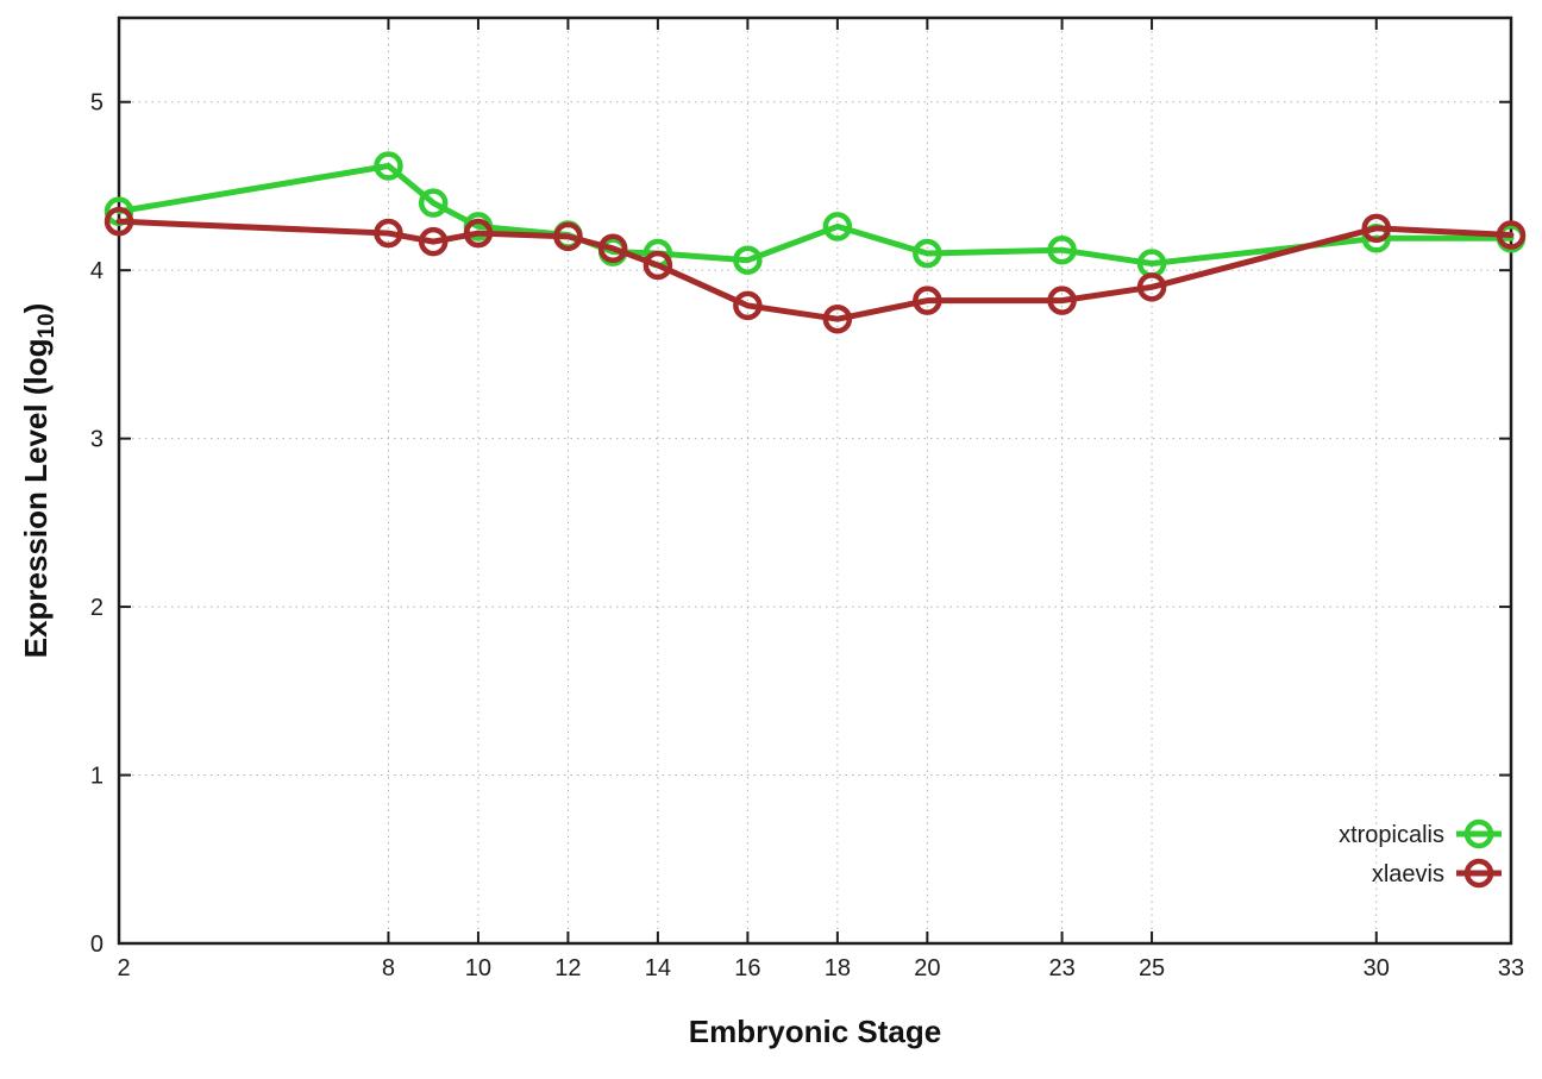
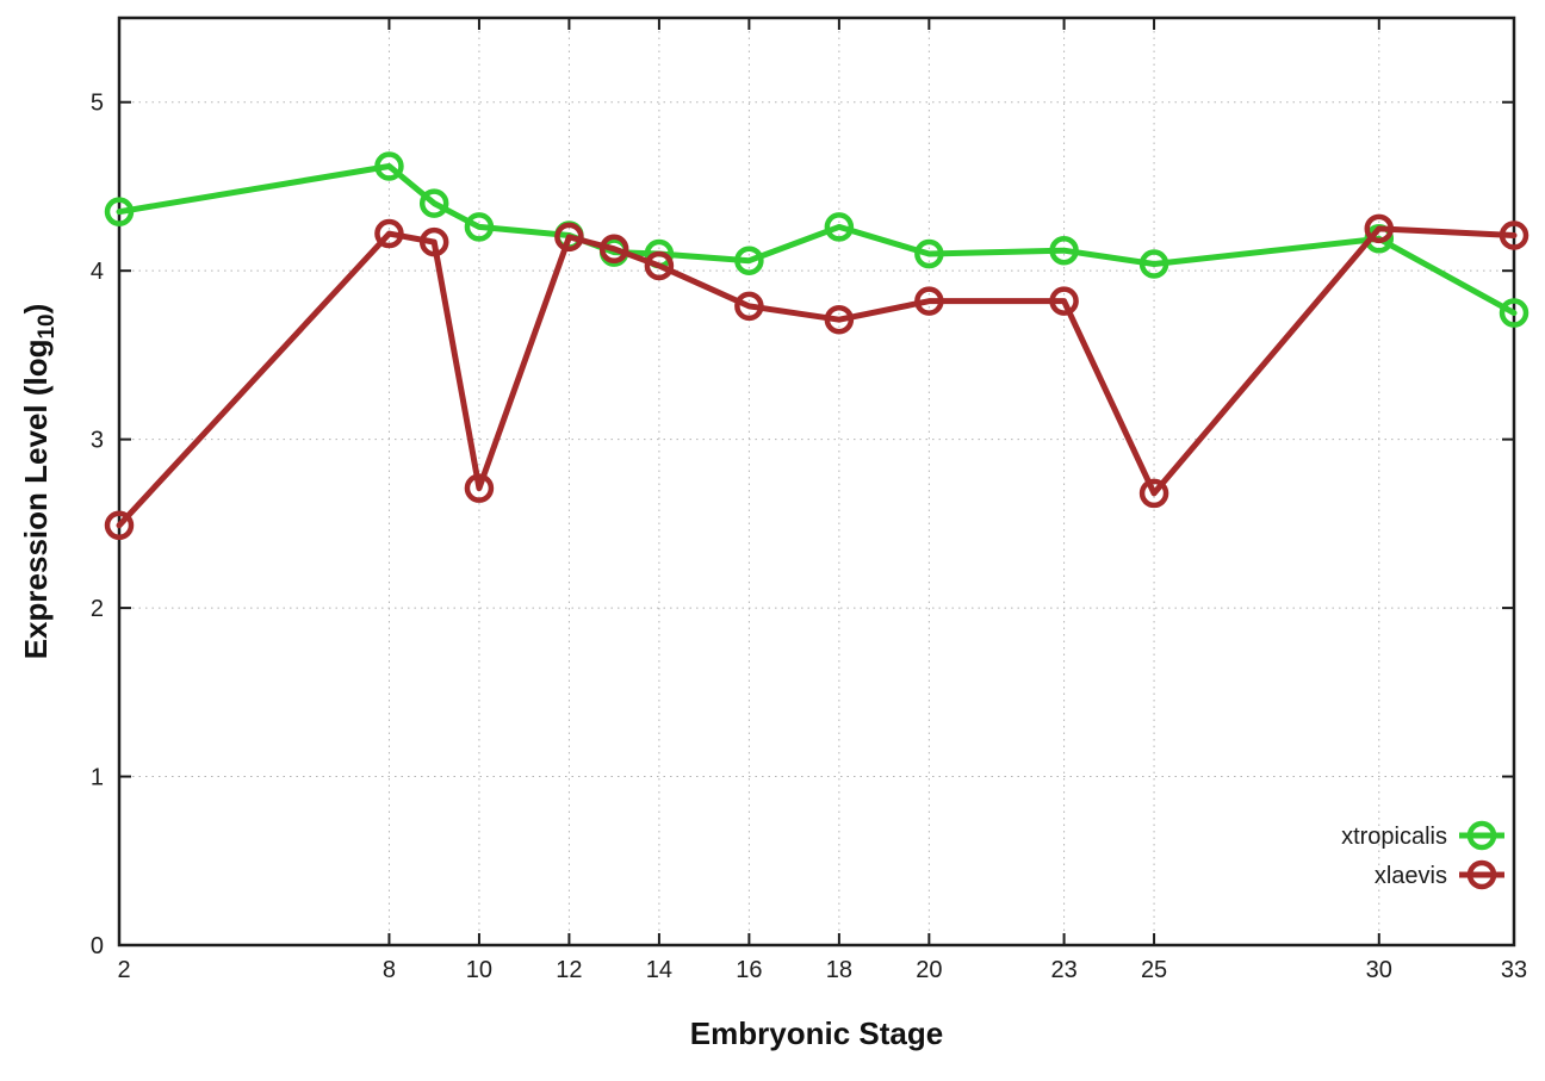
xlaevis/2: 4.29 -> 2.49
xlaevis/10: 4.22 -> 2.71
xlaevis/25: 3.90 -> 2.68
xtropicalis/33: 4.19 -> 3.75
